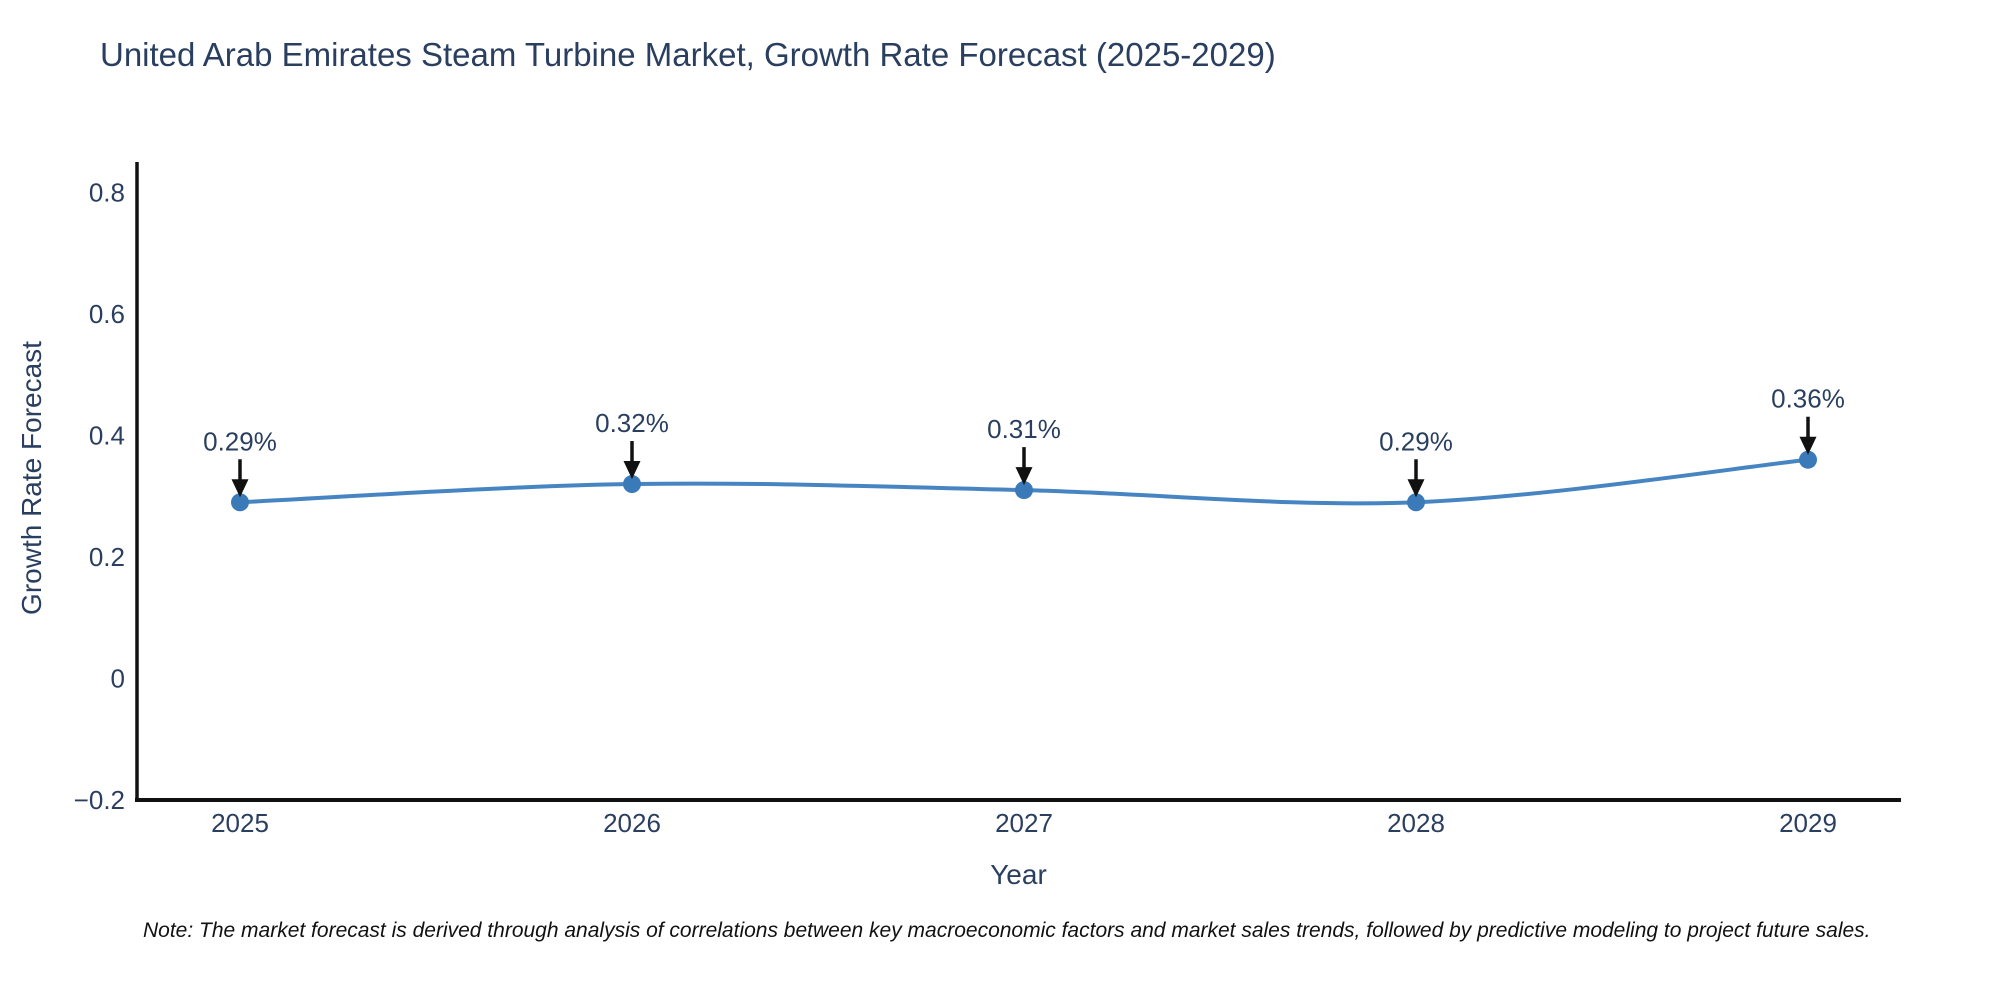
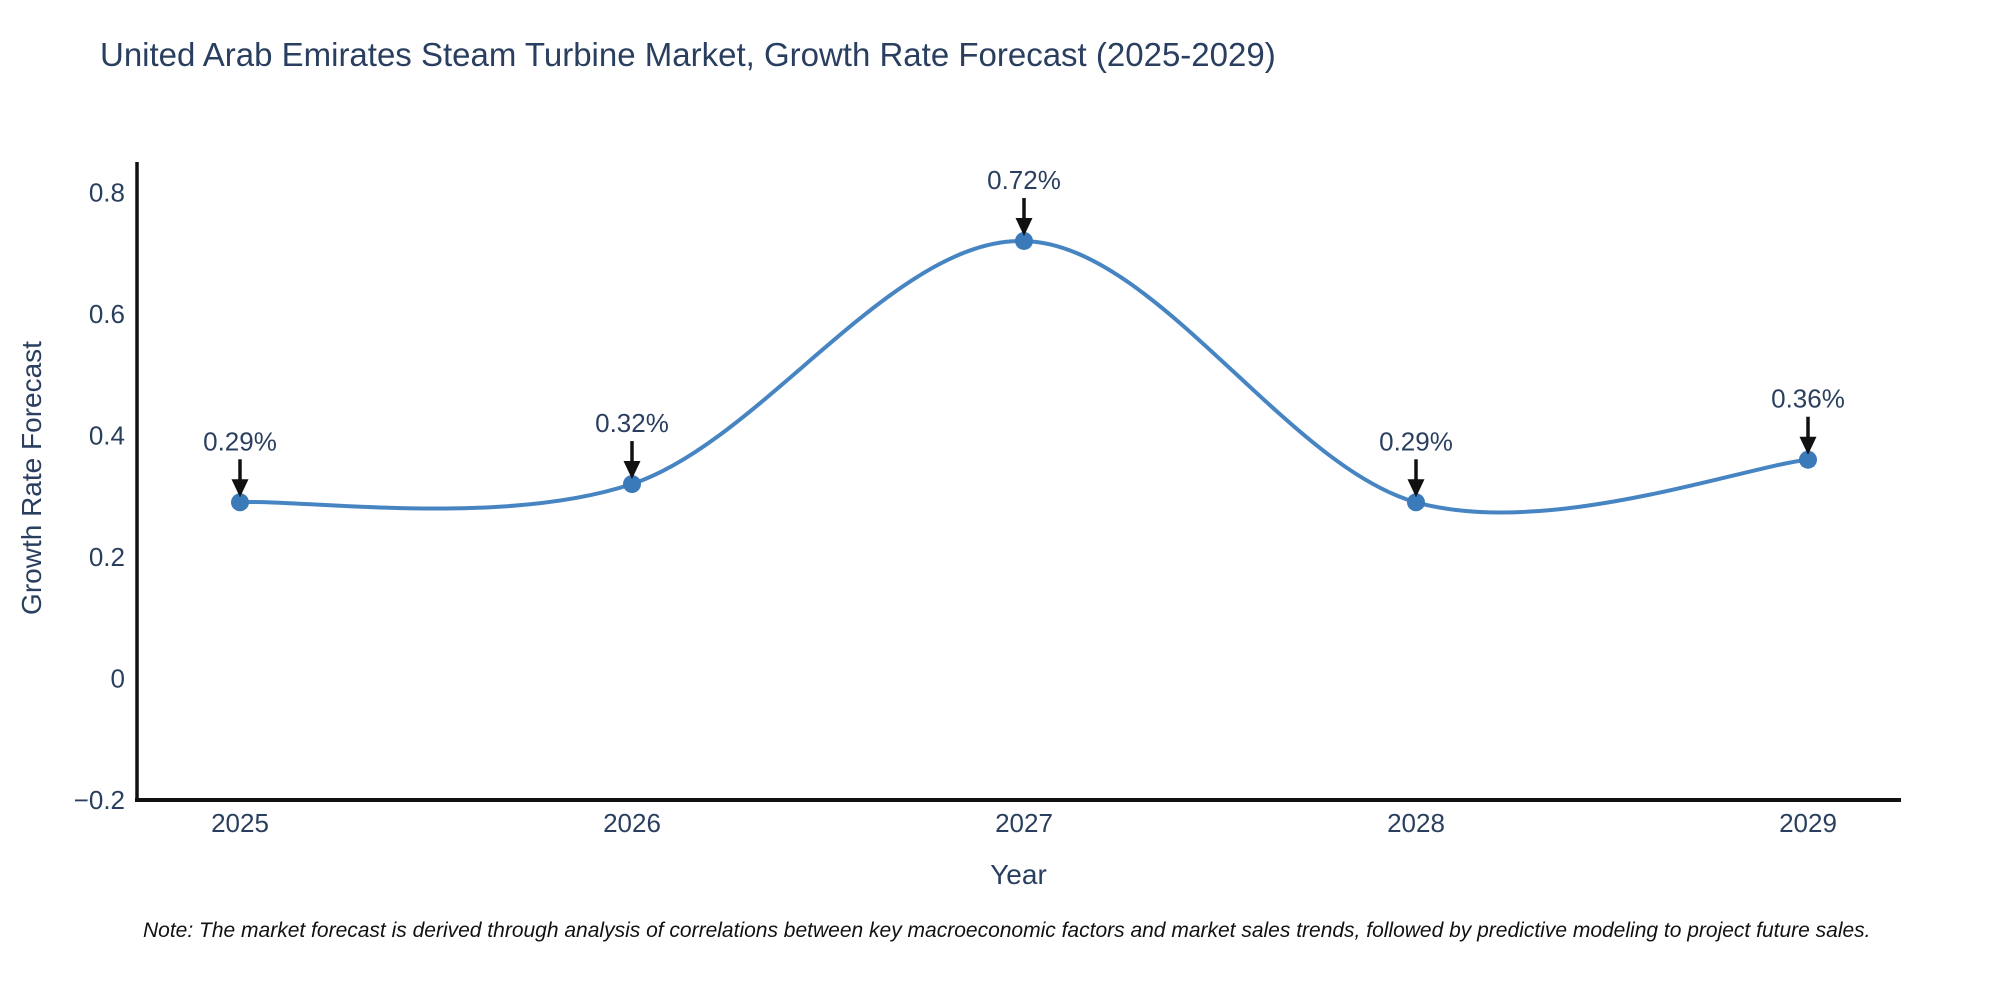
2027: 0.31% -> 0.72%
